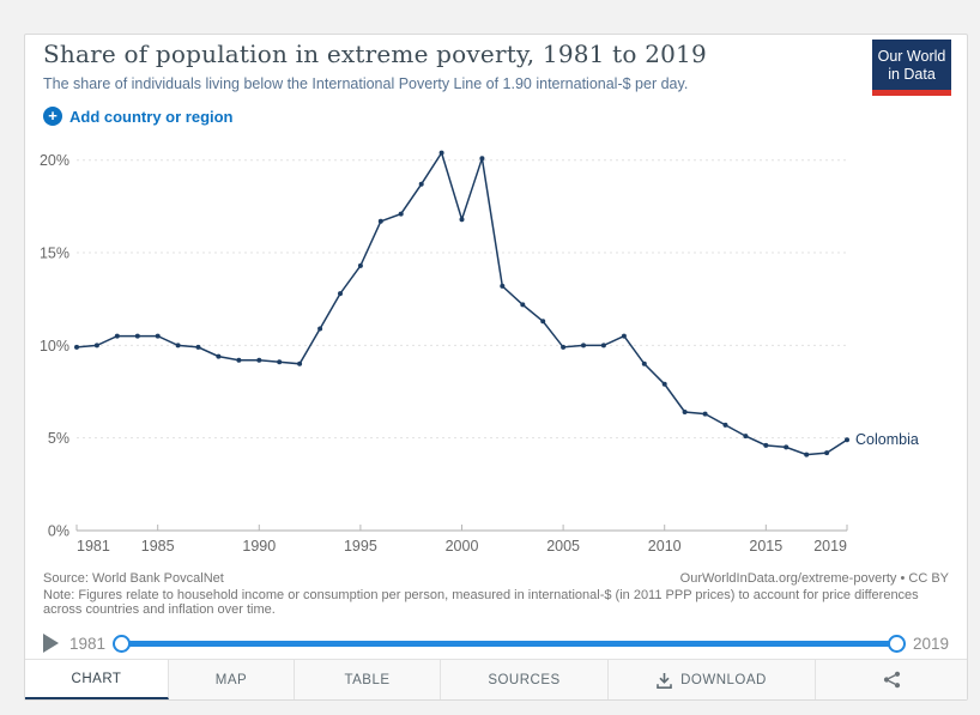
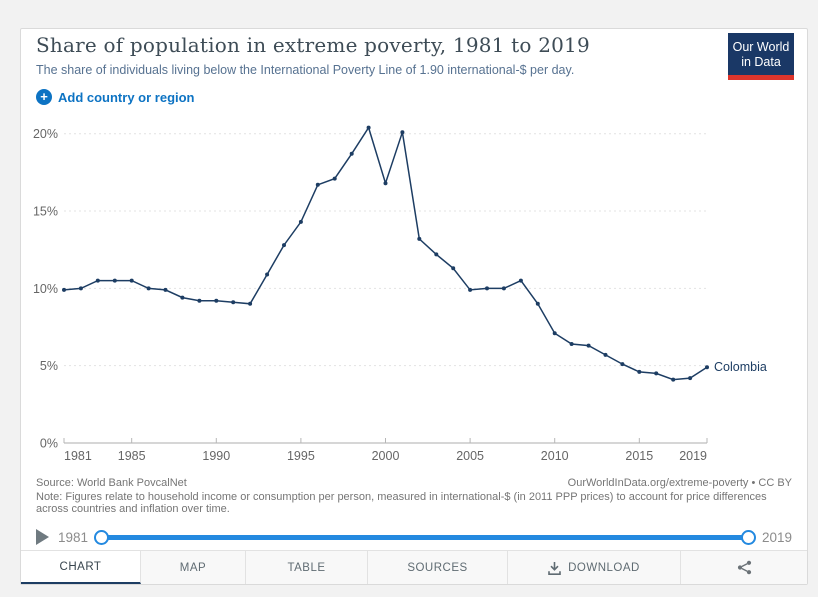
2010: 7.9% -> 7.1%
